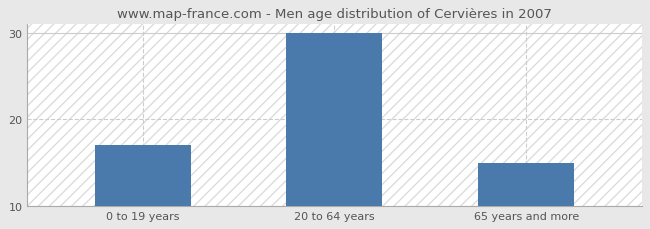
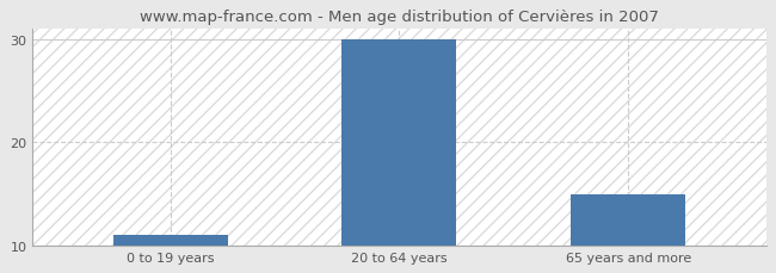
0 to 19 years: 17 -> 11
